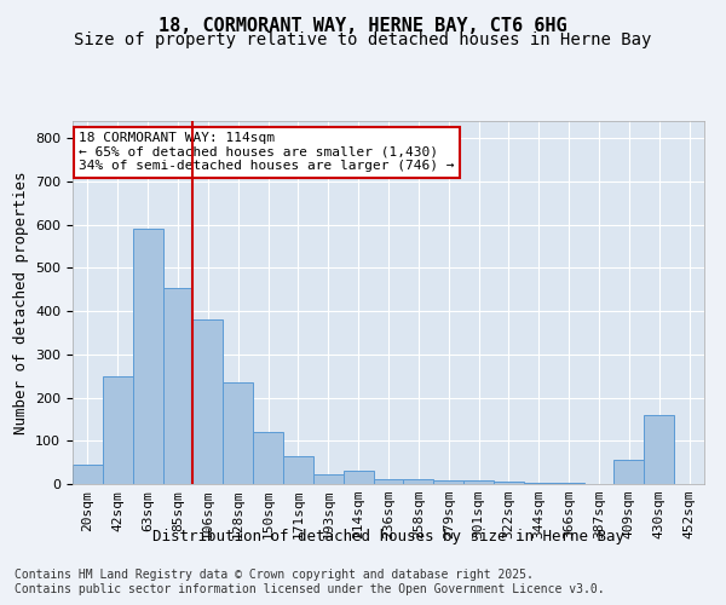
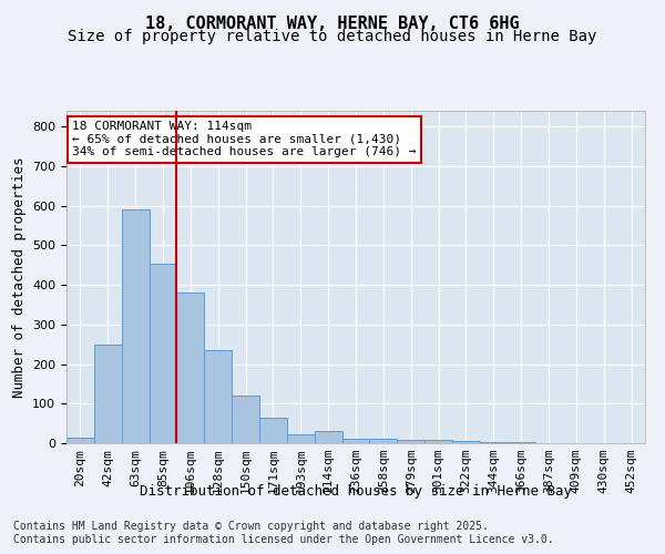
20sqm: 45 -> 15
409sqm: 55 -> 1
430sqm: 160 -> 1
